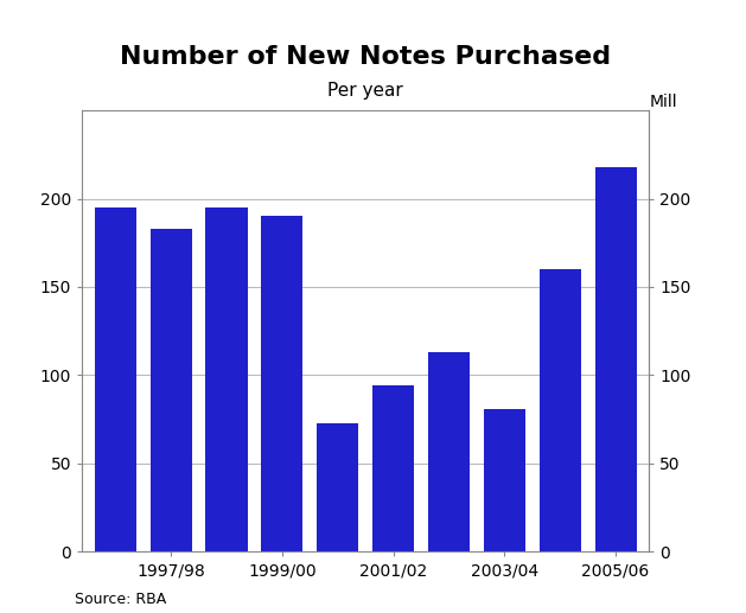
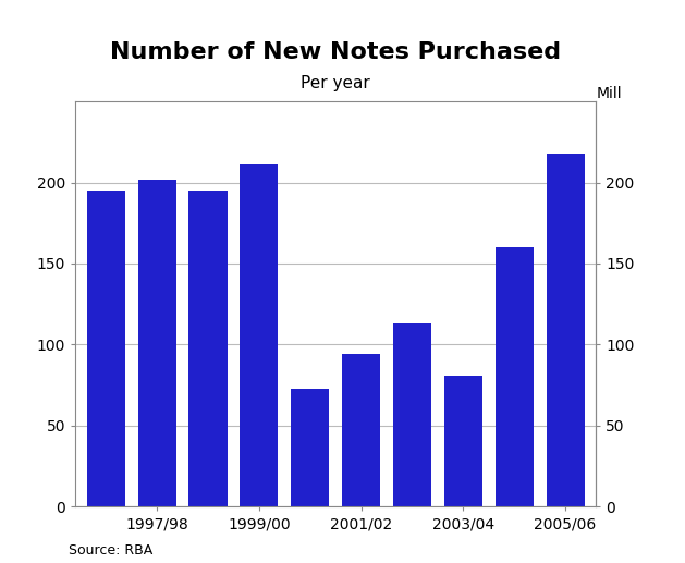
1997/98: 183 -> 202
1999/00: 190 -> 211
